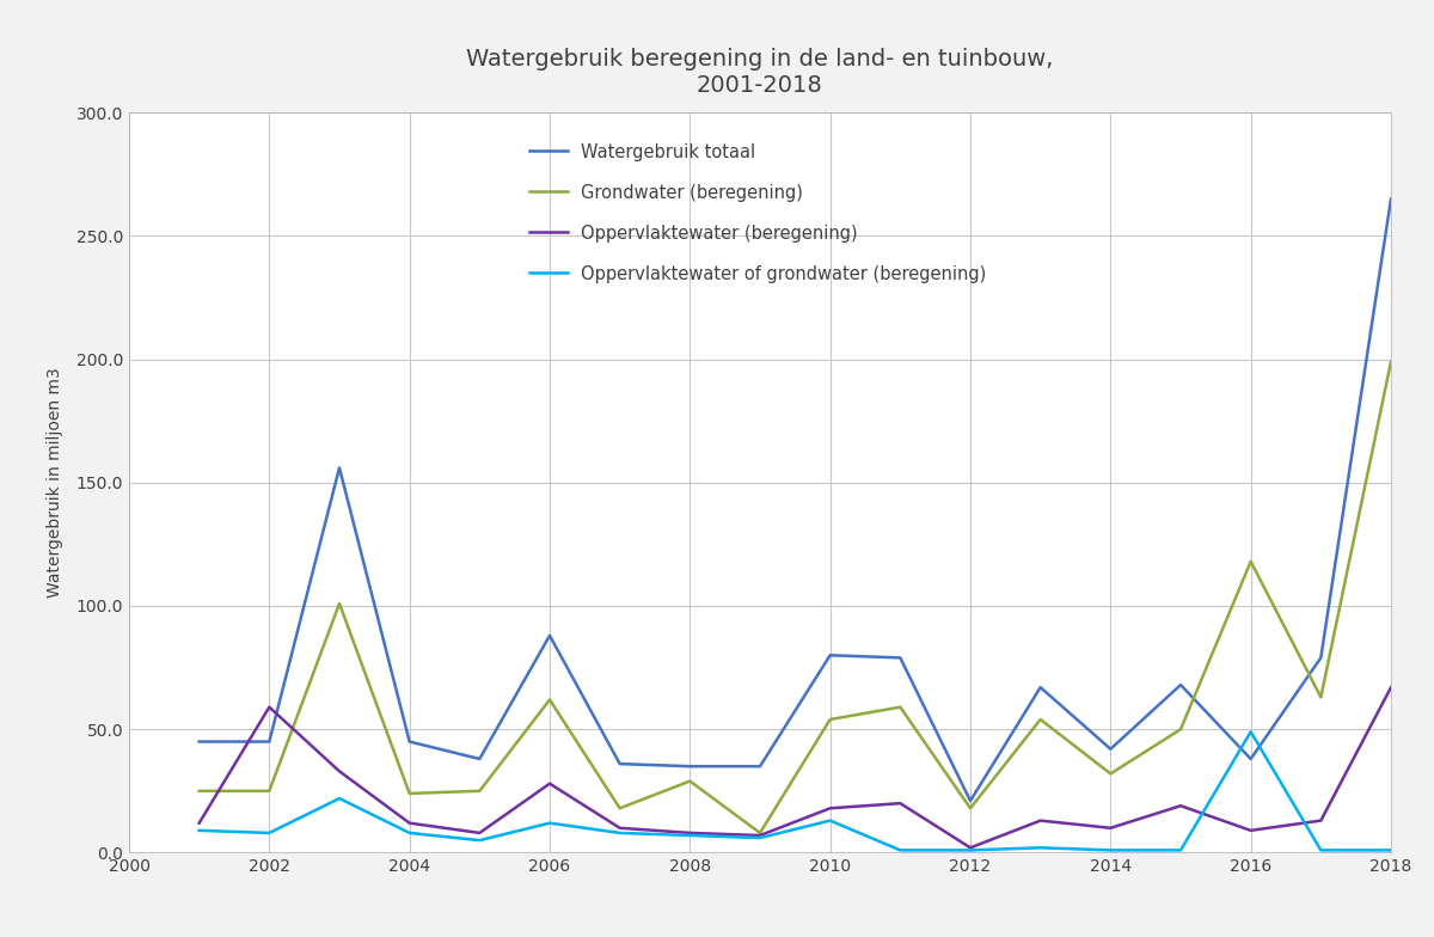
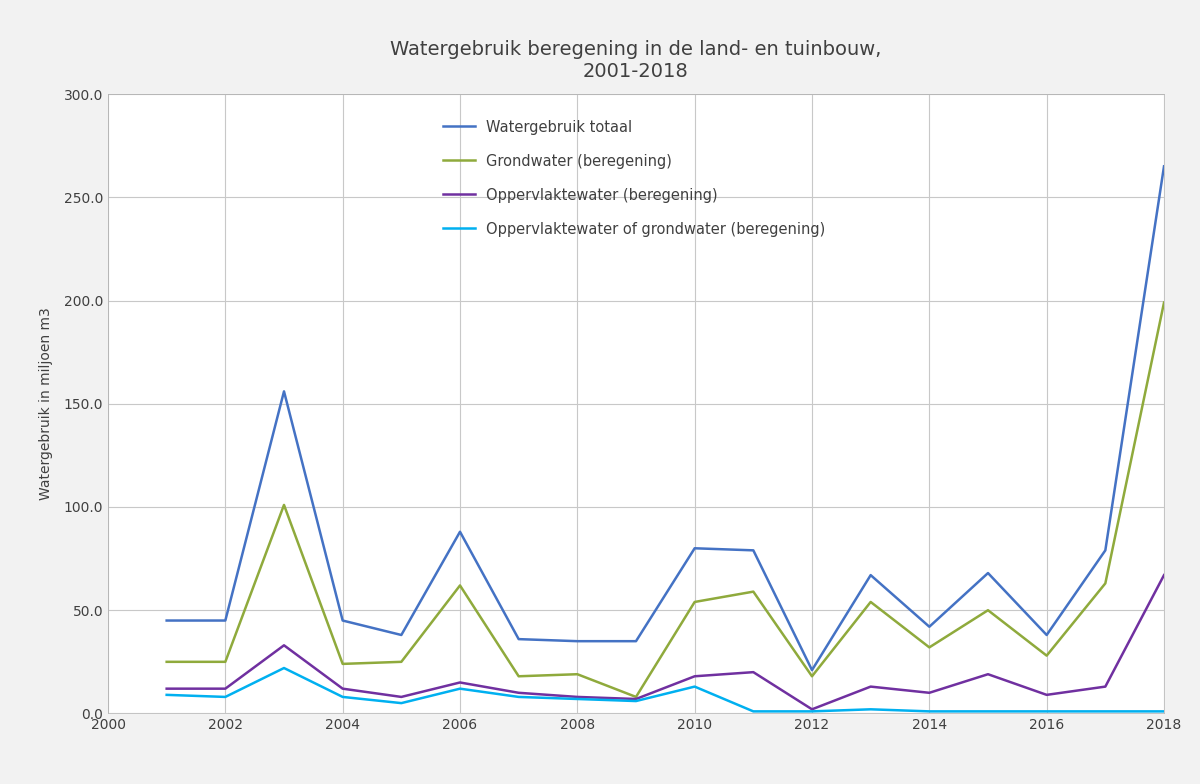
Oppervlaktewater (beregening)/2002: 59 -> 12
Oppervlaktewater (beregening)/2006: 28 -> 15
Grondwater (beregening)/2008: 29 -> 19
Grondwater (beregening)/2016: 118 -> 28
Oppervlaktewater of grondwater (beregening)/2016: 49 -> 1
